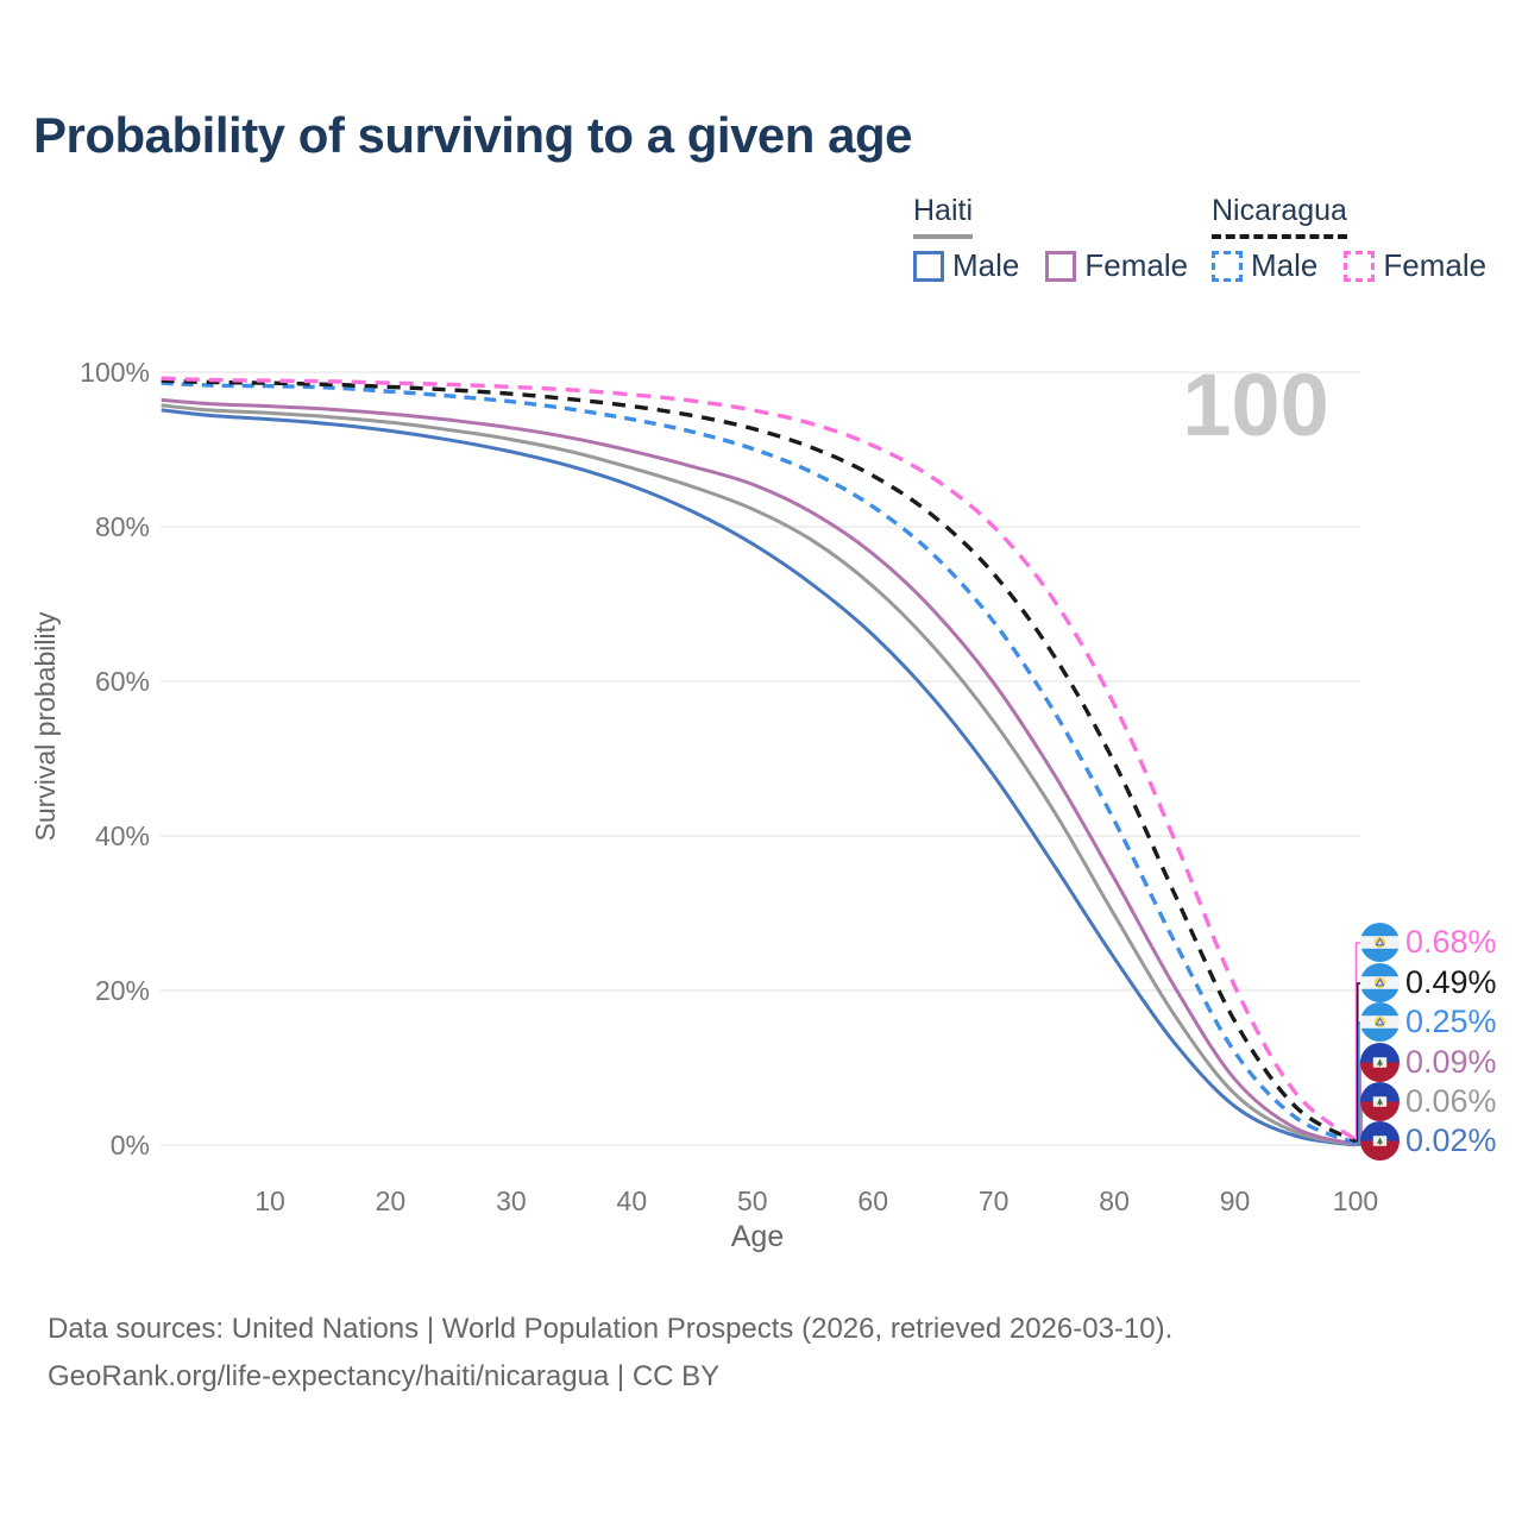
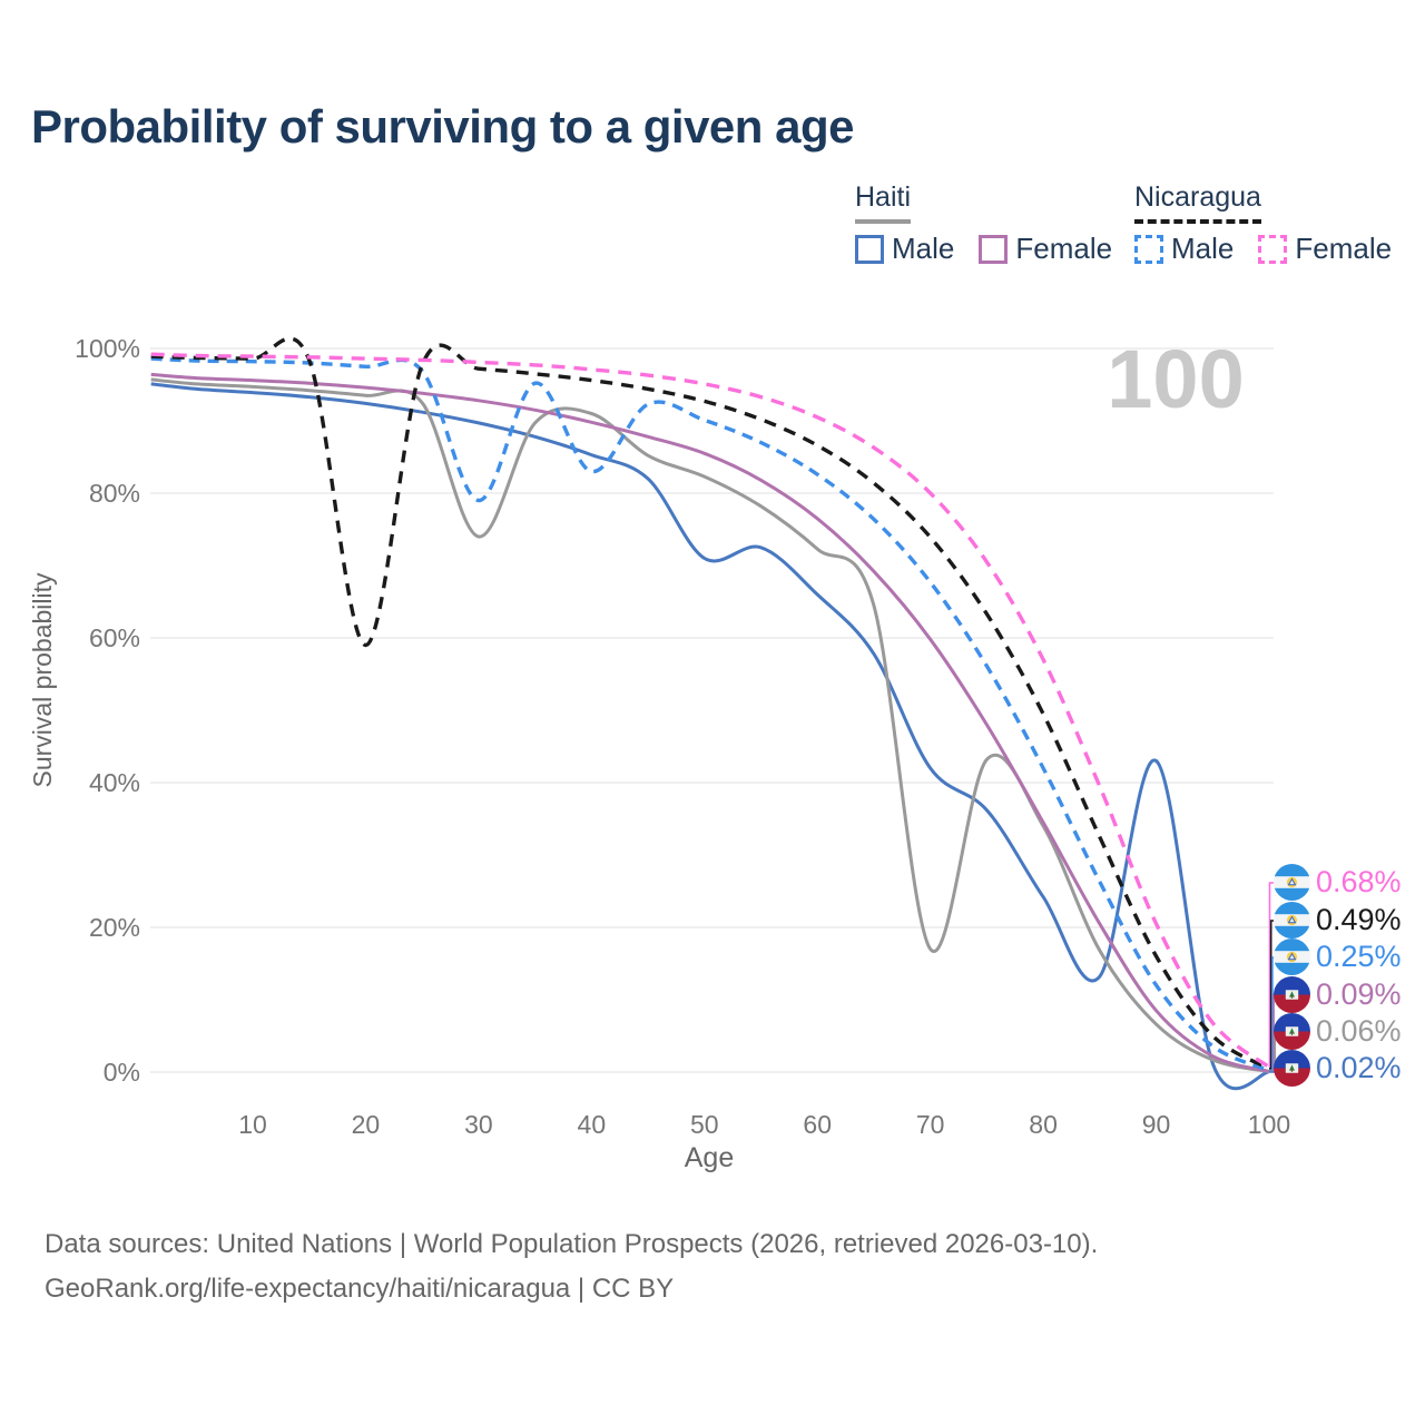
Nicaragua/20: 98% -> 59%
Haiti/30: 91% -> 74%
Nicaragua Male/30: 96% -> 79%
Haiti/40: 88% -> 91%
Nicaragua Male/40: 94% -> 83%
Haiti Male/50: 78% -> 71%
Haiti Male/70: 48% -> 42%
Haiti/70: 55% -> 17%
Haiti/80: 30% -> 34%
Haiti Male/90: 5% -> 43%
